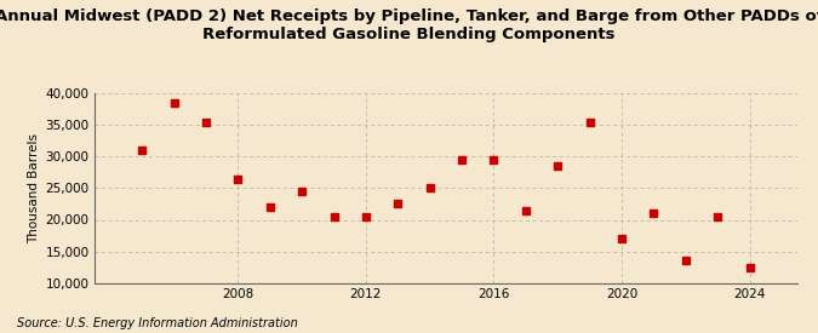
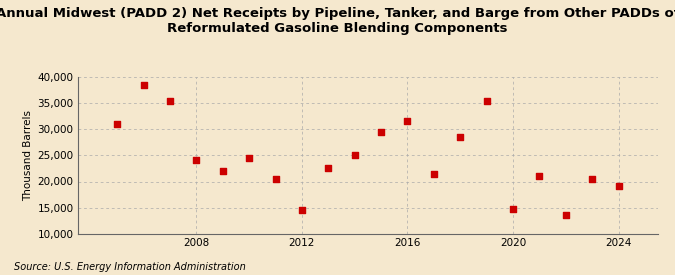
2008: 26,500 -> 24,200
2012: 20,500 -> 14,600
2016: 29,500 -> 31,600
2020: 17,000 -> 14,800
2024: 12,500 -> 19,200
